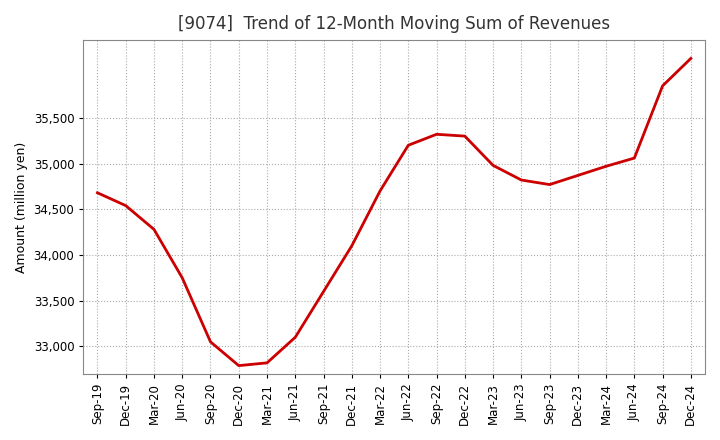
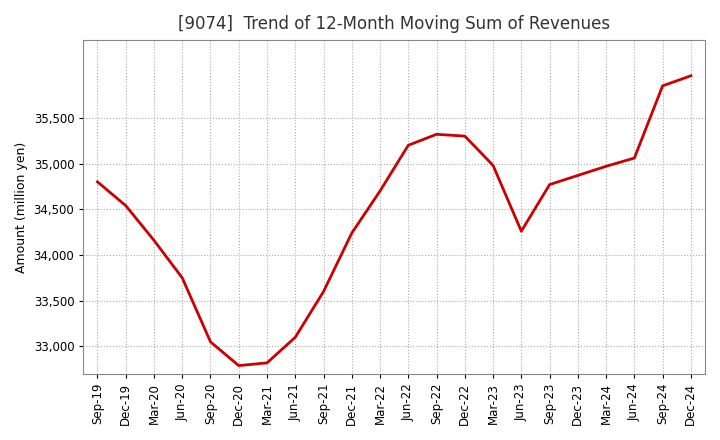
Sep-19: 34,680 -> 34,800
Mar-20: 34,280 -> 34,160
Dec-21: 34,100 -> 34,240
Jun-23: 34,820 -> 34,260
Dec-24: 36,150 -> 35,960
